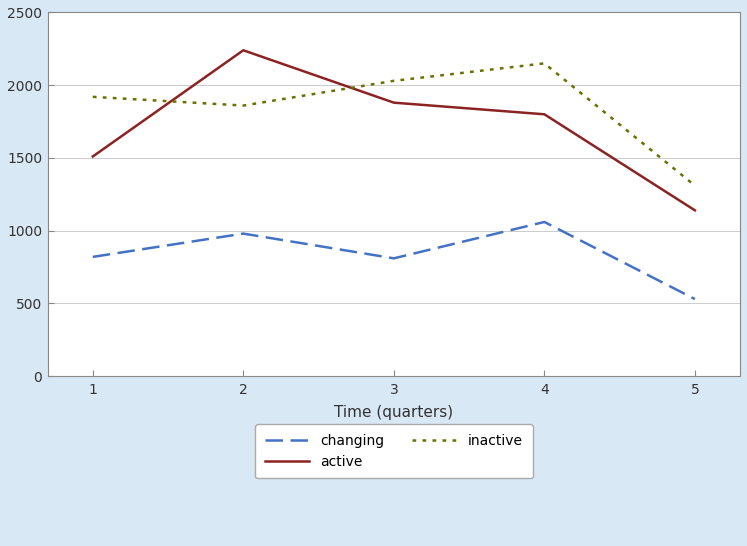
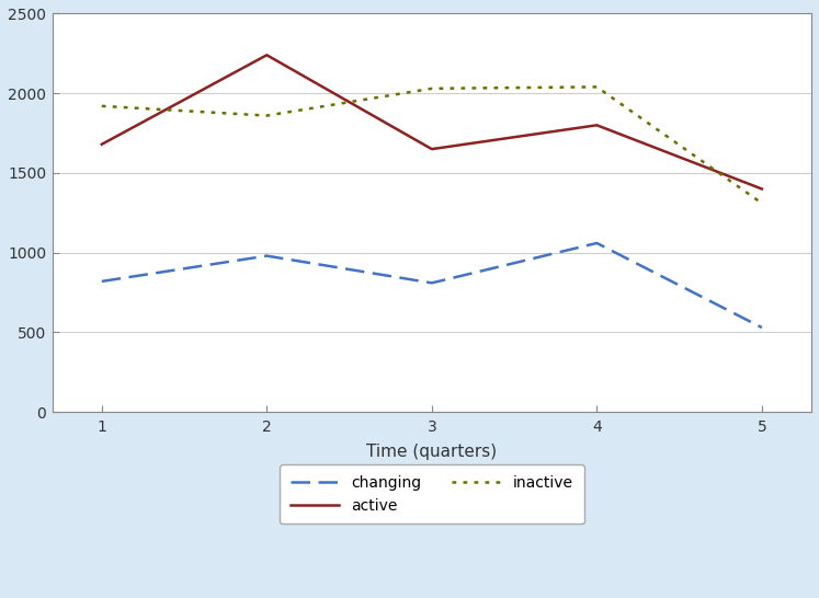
active/1: 1510 -> 1680
active/3: 1880 -> 1650
inactive/4: 2150 -> 2040
active/5: 1140 -> 1400
